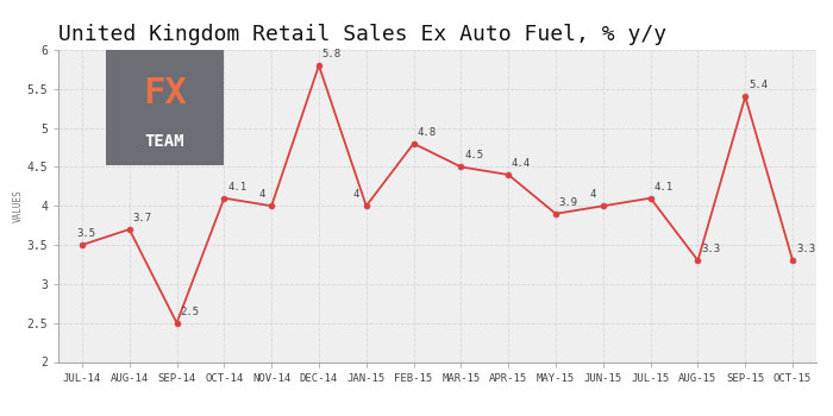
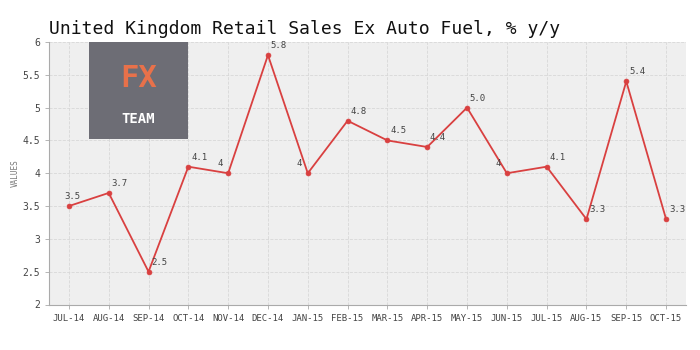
MAY-15: 3.9 -> 5.0
